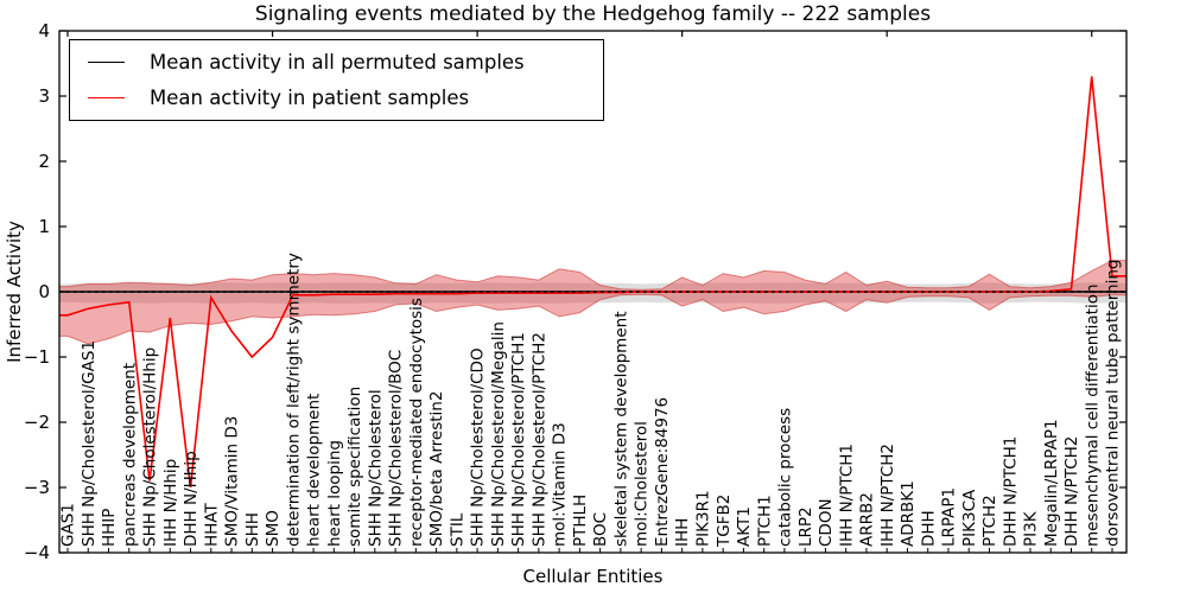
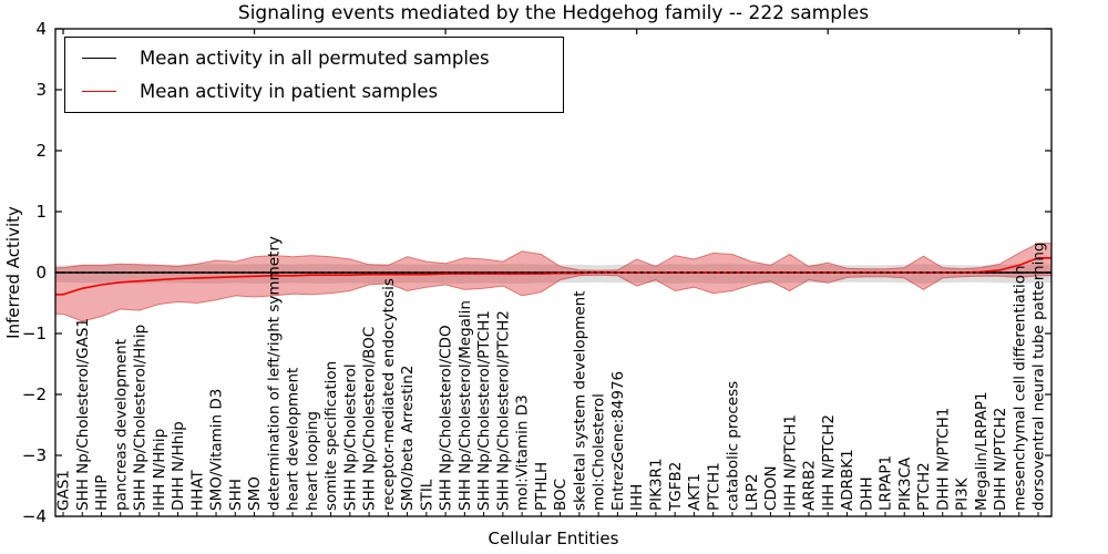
Mean activity in patient samples/SHH Np/Cholesterol/Hhip: -2.9 -> -0.1
Mean activity in patient samples/IHH N/Hhip: -0.4 -> -0.1
Mean activity in patient samples/DHH N/Hhip: -3.0 -> -0.1
Mean activity in patient samples/SMO/Vitamin D3: -0.6 -> -0.1
Mean activity in patient samples/SHH: -1.0 -> -0.1
Mean activity in patient samples/SMO: -0.7 -> -0.1
Mean activity in patient samples/mesenchymal cell differentiation: 3.3 -> 0.1
